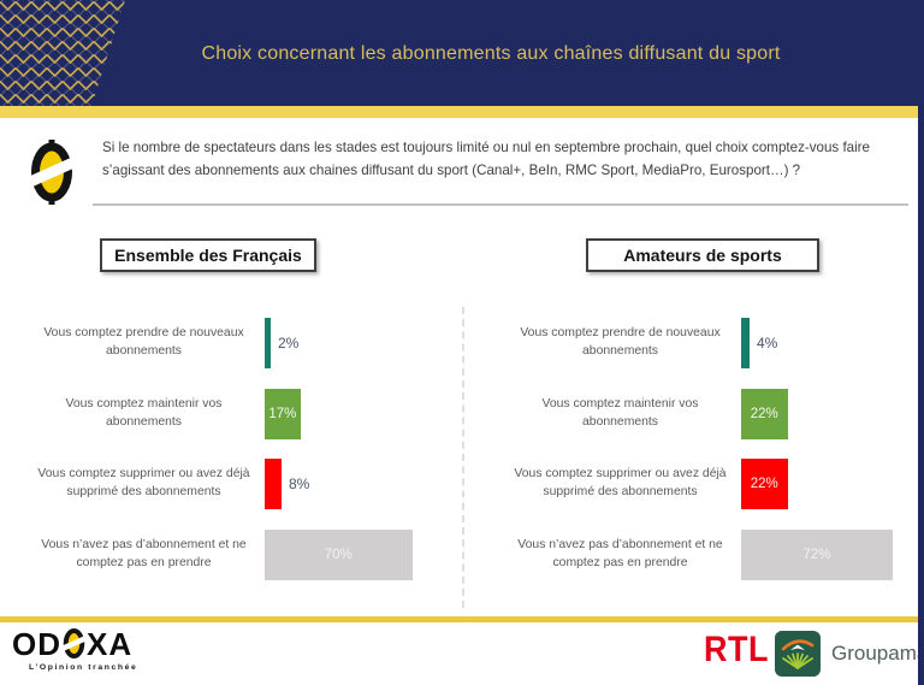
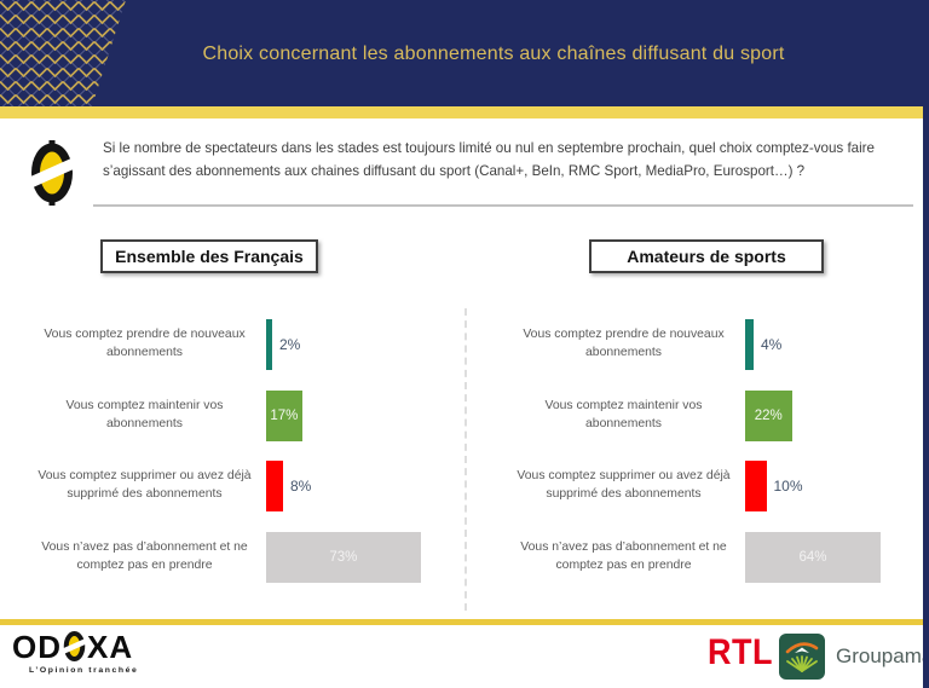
Ensemble des Français/Vous n’avez pas d’abonnement et ne comptez pas en prendre: 70% -> 73%
Amateurs de sports/Vous comptez supprimer ou avez déjà supprimé des abonnements: 22% -> 10%
Amateurs de sports/Vous n’avez pas d’abonnement et ne comptez pas en prendre: 72% -> 64%
